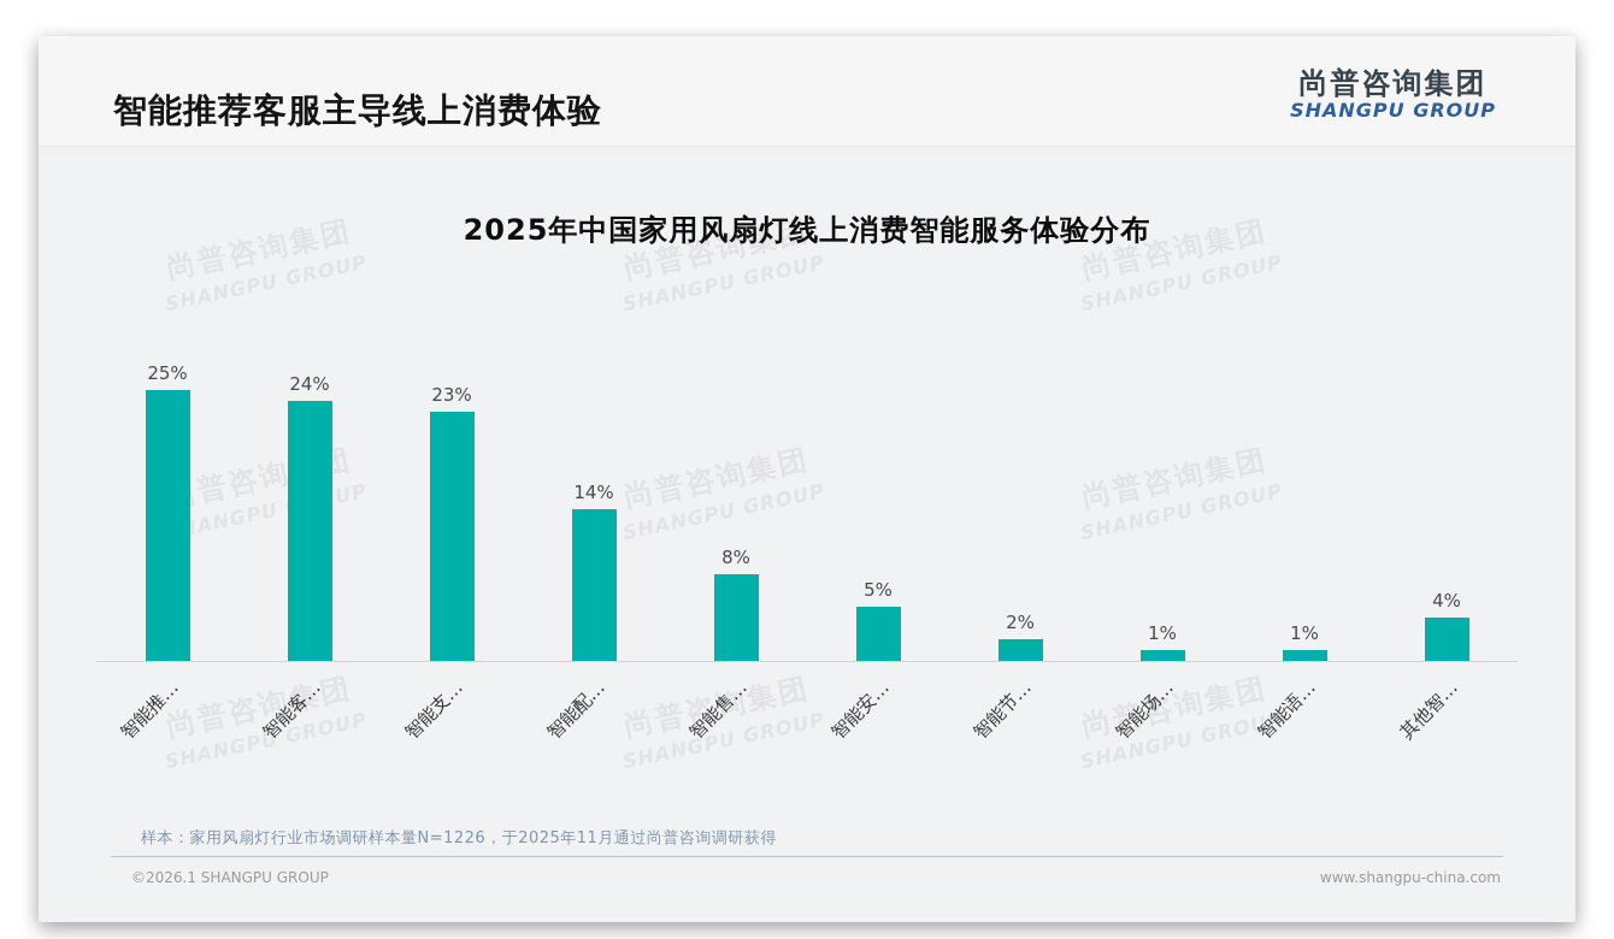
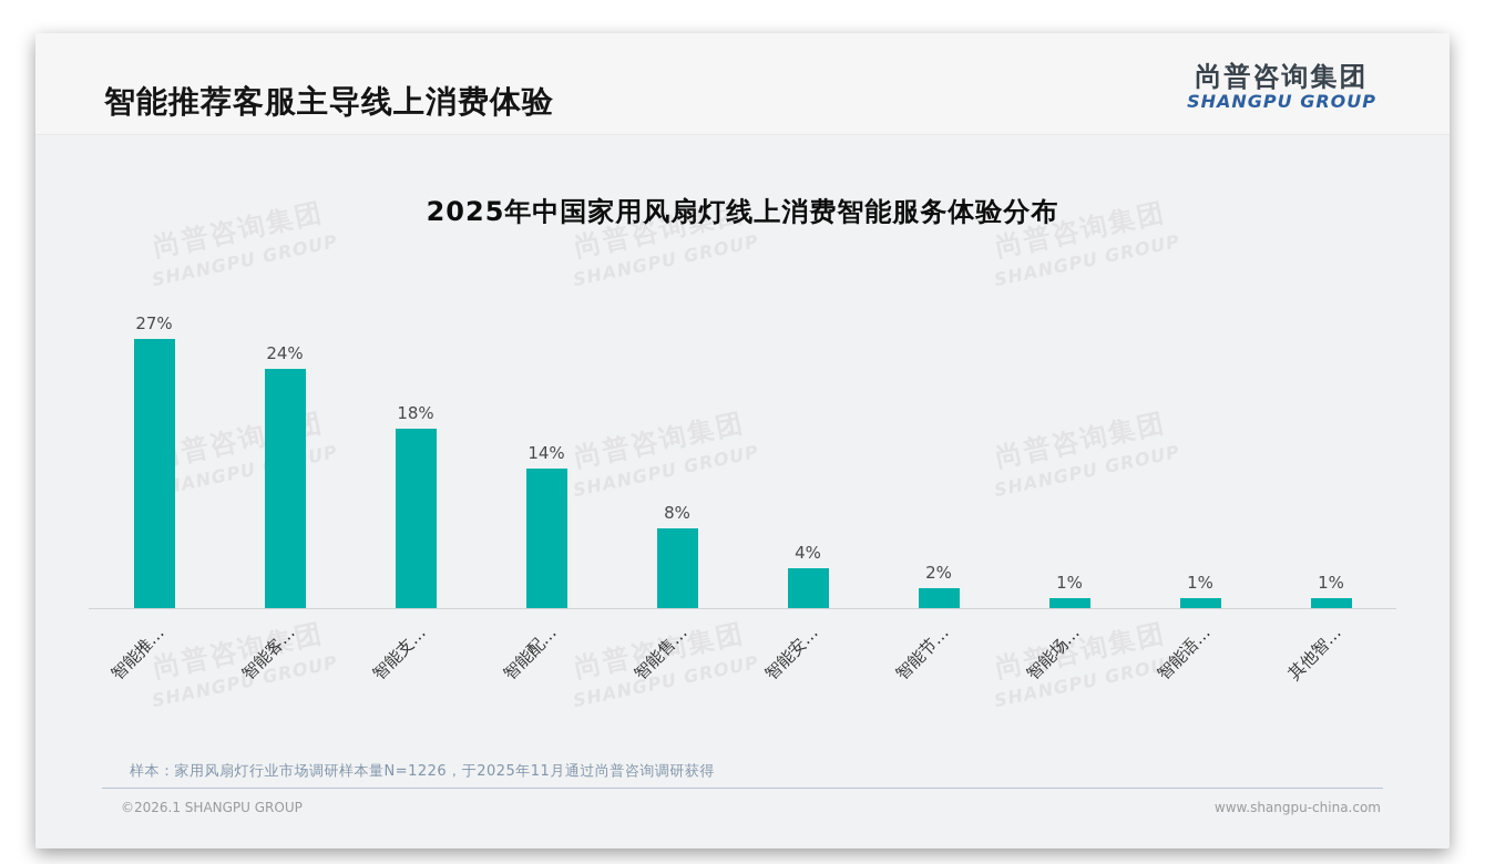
智能推…: 25% -> 27%
智能支…: 23% -> 18%
智能安…: 5% -> 4%
其他智…: 4% -> 1%
